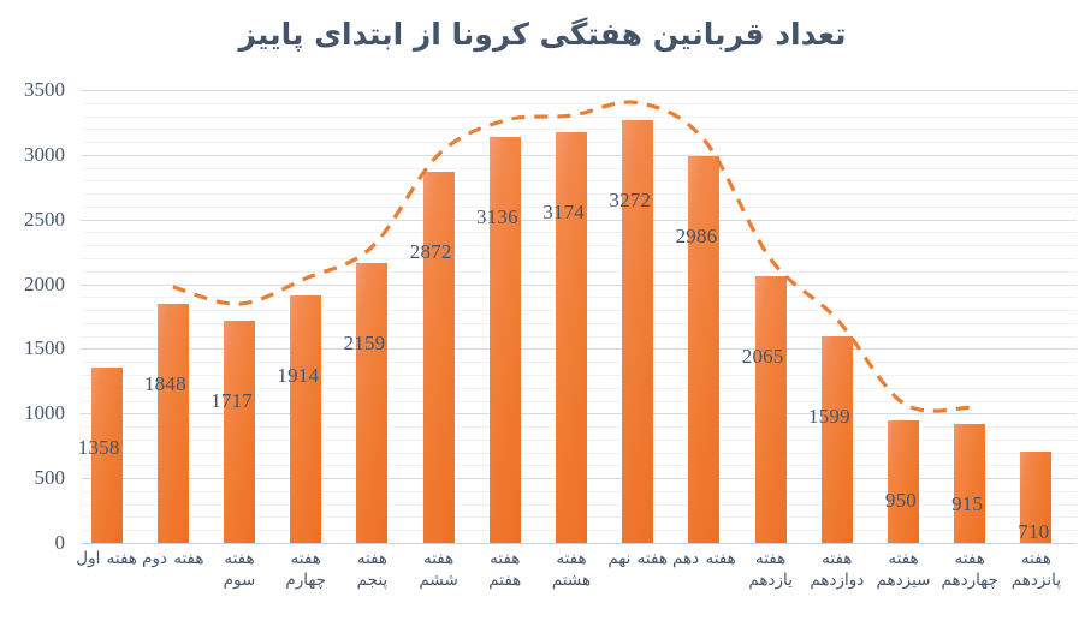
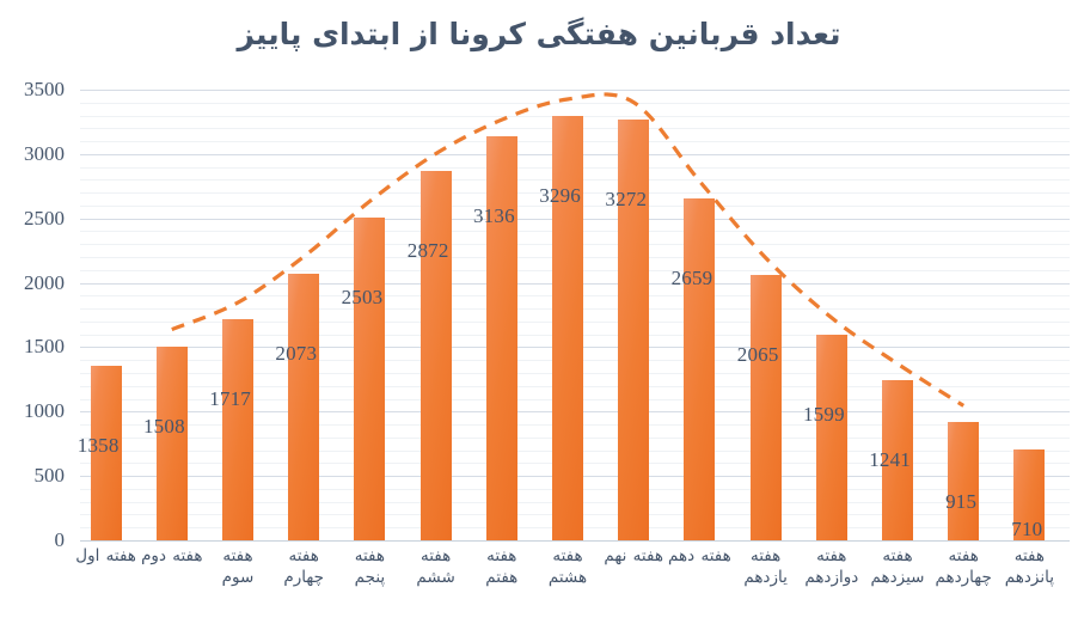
هفته دوم: 1848 -> 1508
هفته چهارم: 1914 -> 2073
هفته پنجم: 2159 -> 2503
هفته هشتم: 3174 -> 3296
هفته دهم: 2986 -> 2659
هفته سیزدهم: 950 -> 1241
